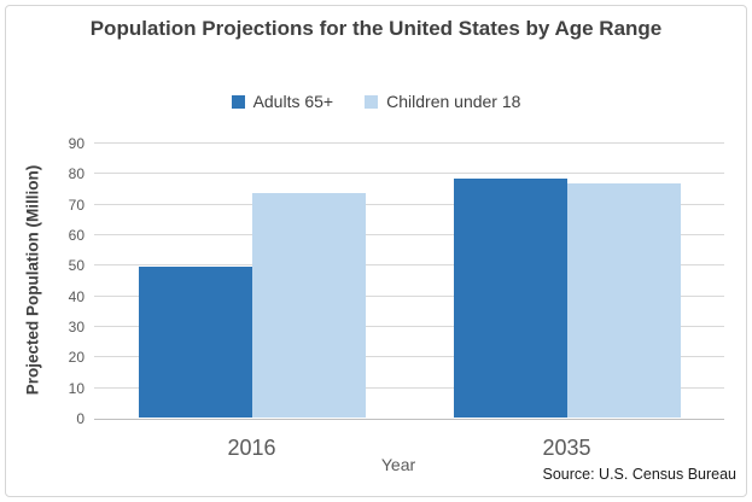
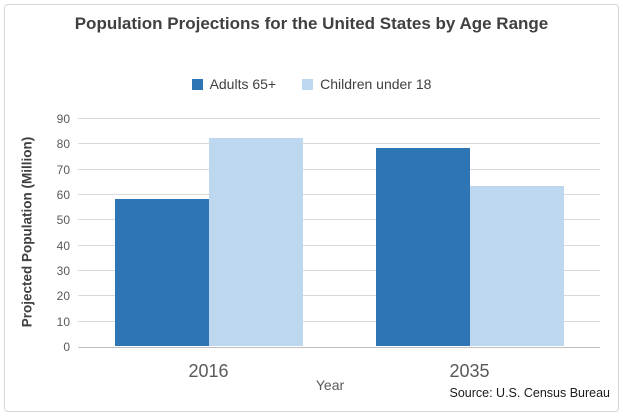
Adults 65+/2016: 49 -> 58
Children under 18/2016: 74 -> 82
Children under 18/2035: 76 -> 63
